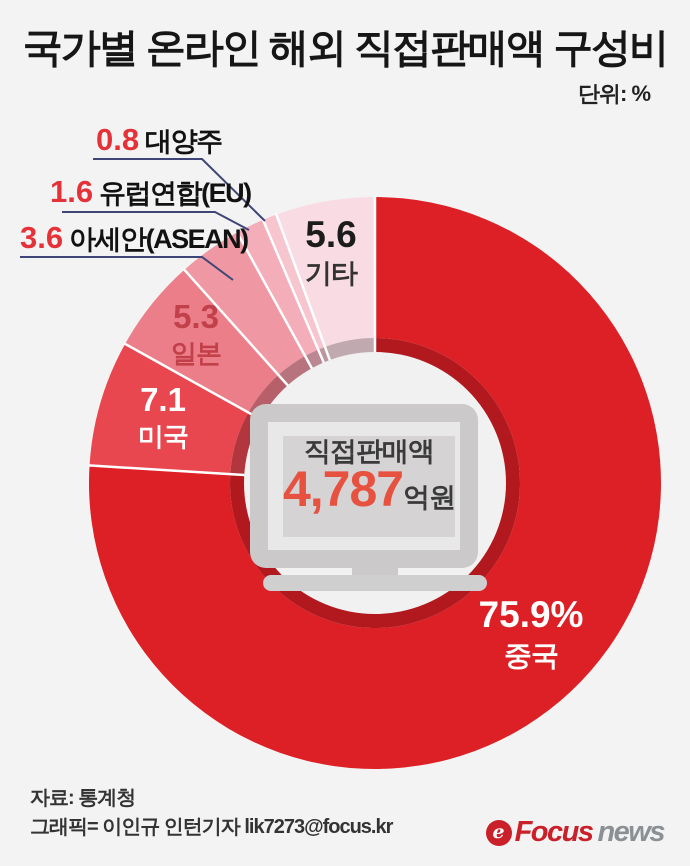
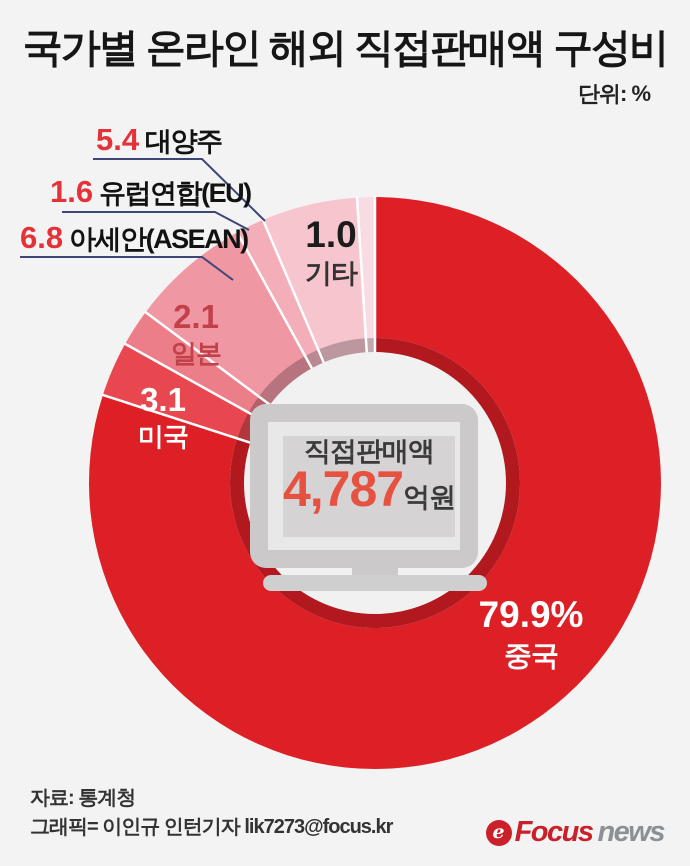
중국: 75.9% -> 79.9%
미국: 7.1 -> 3.1
일본: 5.3 -> 2.1
아세안(ASEAN): 3.6 -> 6.8
대양주: 0.8 -> 5.4
기타: 5.6 -> 1.0
